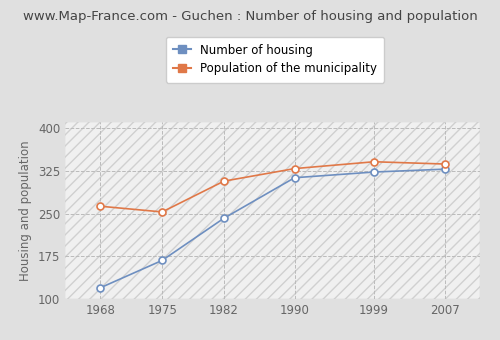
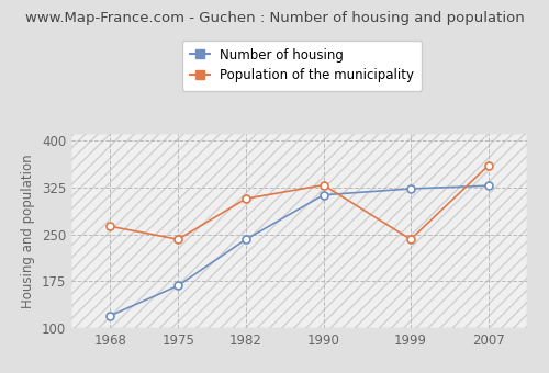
Population of the municipality/1975: 253 -> 242
Population of the municipality/1999: 341 -> 242
Population of the municipality/2007: 337 -> 360
